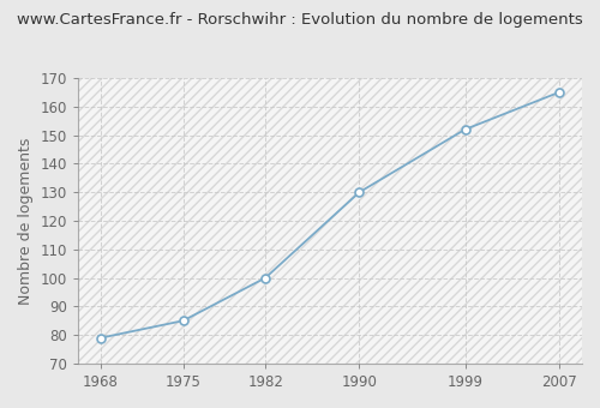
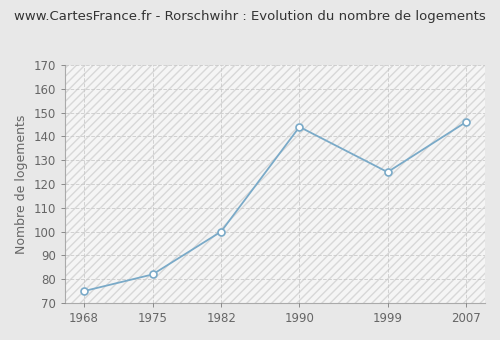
1968: 79 -> 75
1975: 85 -> 82
1990: 130 -> 144
1999: 152 -> 125
2007: 165 -> 146
